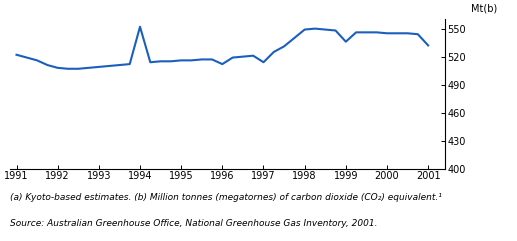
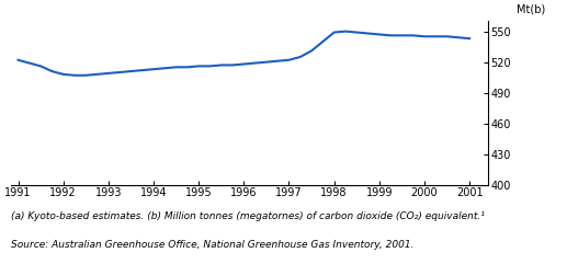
1994: 552 -> 513
1996: 512 -> 518
1997: 514 -> 522
1999: 536 -> 547
2001: 532 -> 543
